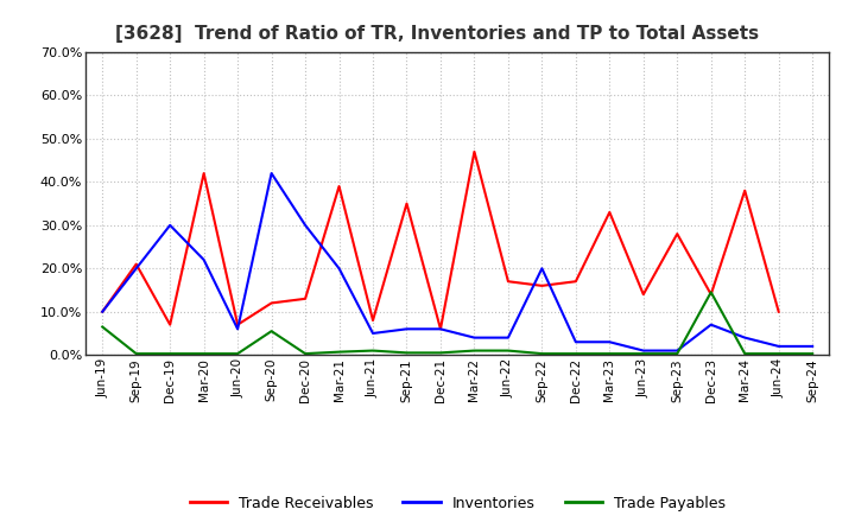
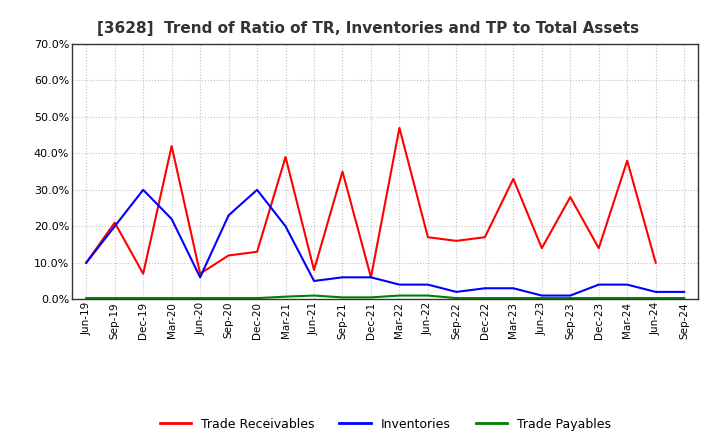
Trade Payables/Jun-19: 6.5% -> 0.3%
Inventories/Sep-20: 42% -> 23%
Trade Payables/Sep-20: 5.5% -> 0.3%
Inventories/Sep-22: 20% -> 2%
Inventories/Dec-23: 7% -> 4%
Trade Payables/Dec-23: 14.5% -> 0.3%
